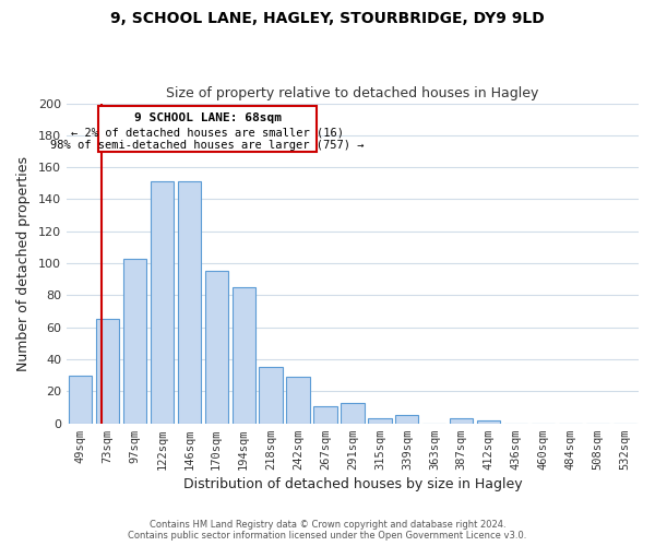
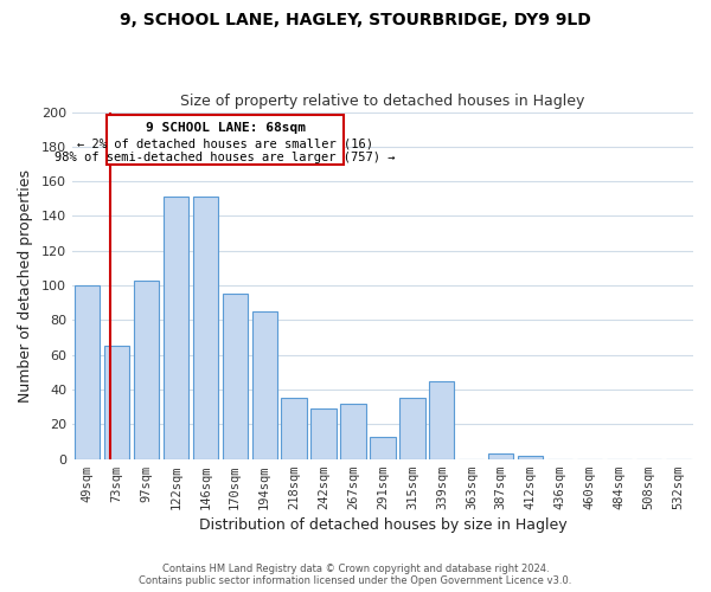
49sqm: 30 -> 100
267sqm: 11 -> 32
315sqm: 3 -> 35
339sqm: 5 -> 45
